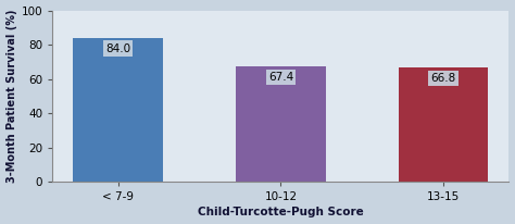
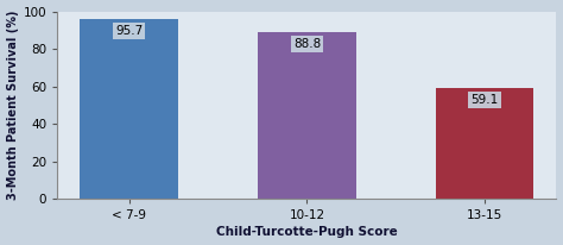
< 7-9: 84.0 -> 95.7
10-12: 67.4 -> 88.8
13-15: 66.8 -> 59.1
